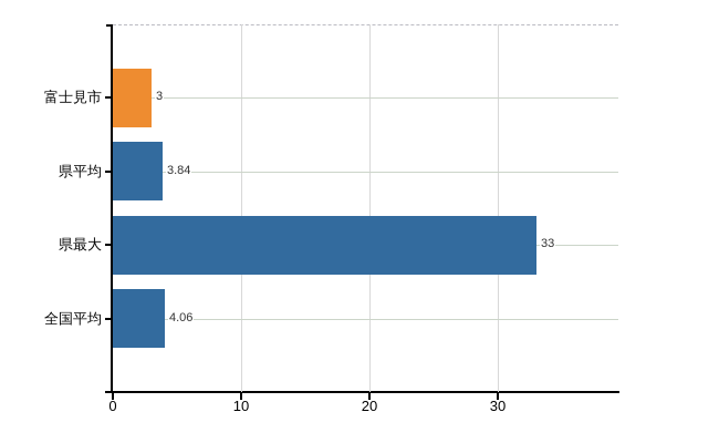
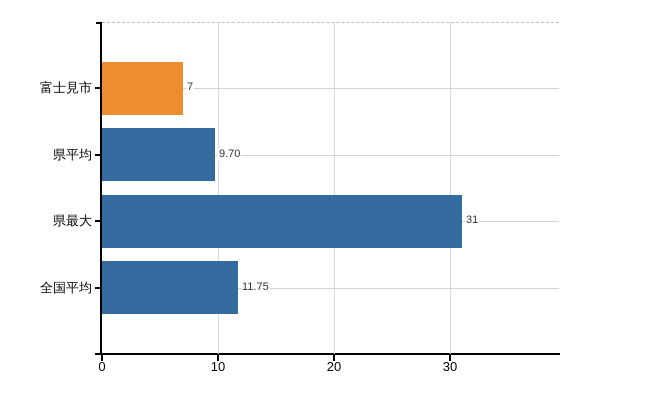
富士見市: 3 -> 7
県平均: 3.84 -> 9.70
県最大: 33 -> 31
全国平均: 4.06 -> 11.75
